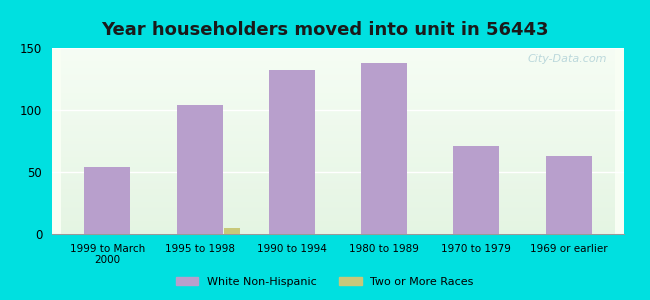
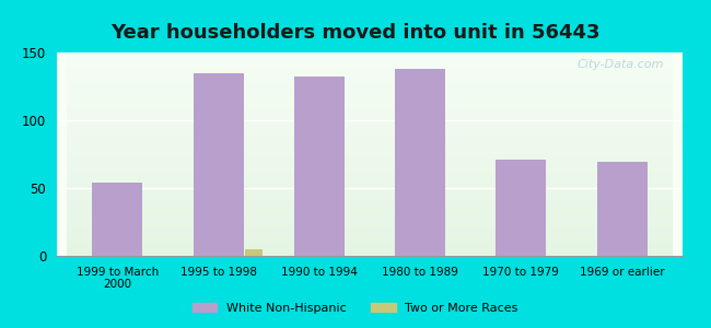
White Non-Hispanic/1995 to 1998: 104 -> 135
White Non-Hispanic/1969 or earlier: 63 -> 69
